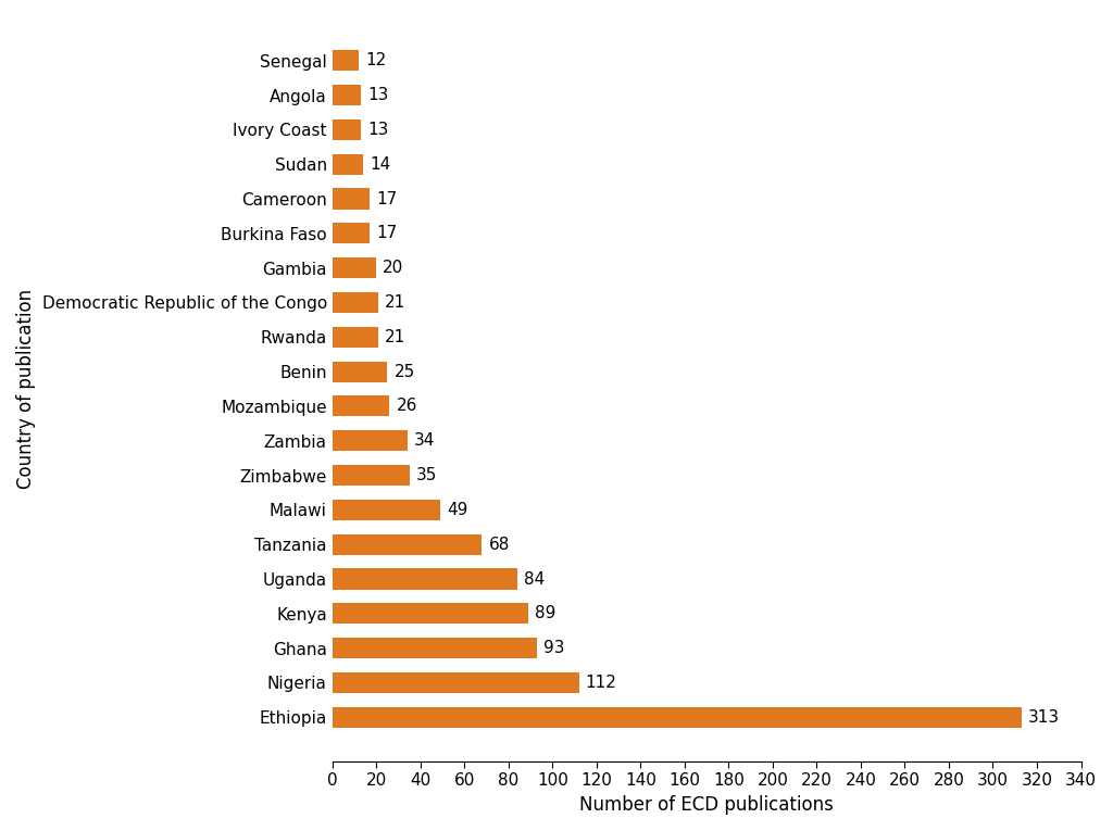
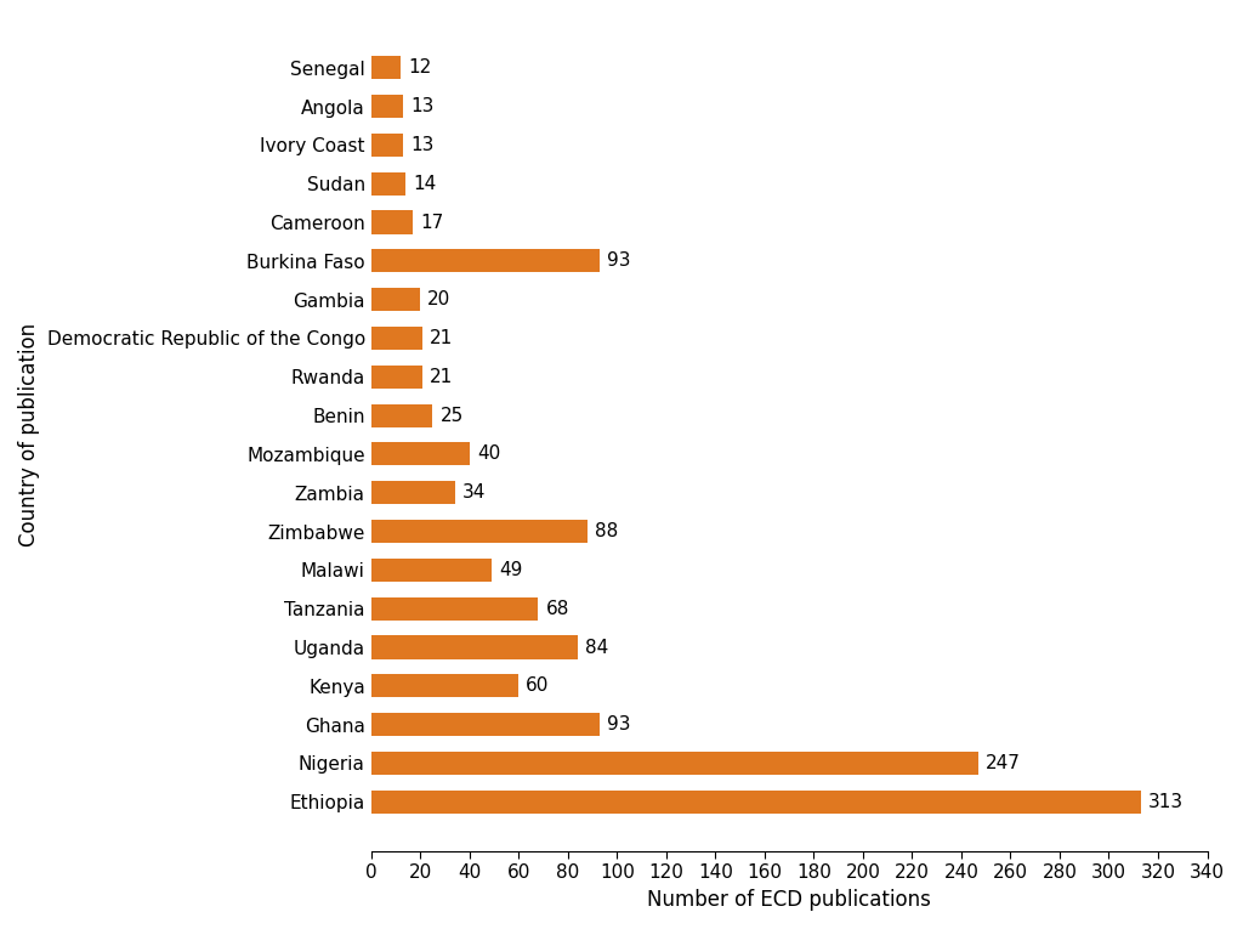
Burkina Faso: 17 -> 93
Mozambique: 26 -> 40
Zimbabwe: 35 -> 88
Kenya: 89 -> 60
Nigeria: 112 -> 247
